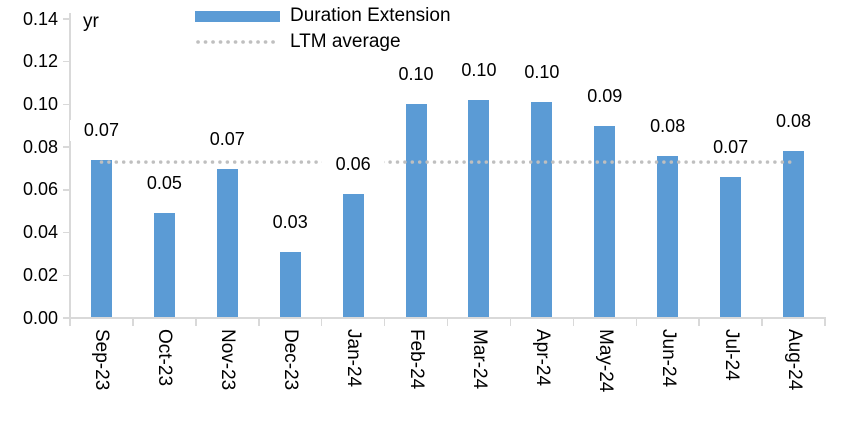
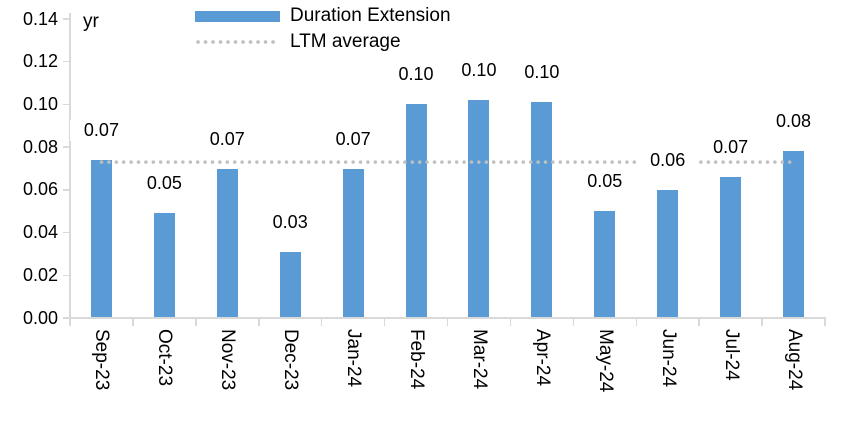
Jan-24: 0.06 -> 0.07
May-24: 0.09 -> 0.05
Jun-24: 0.08 -> 0.06
